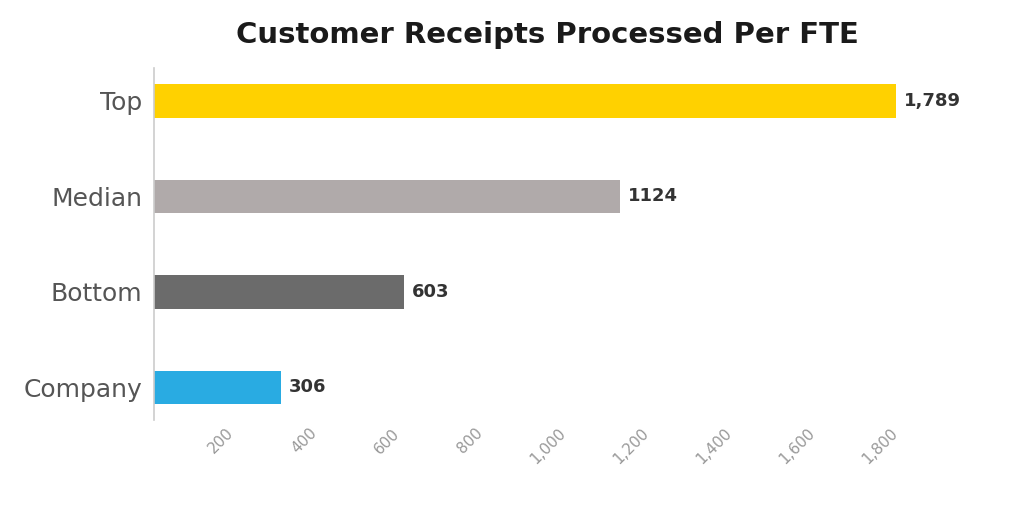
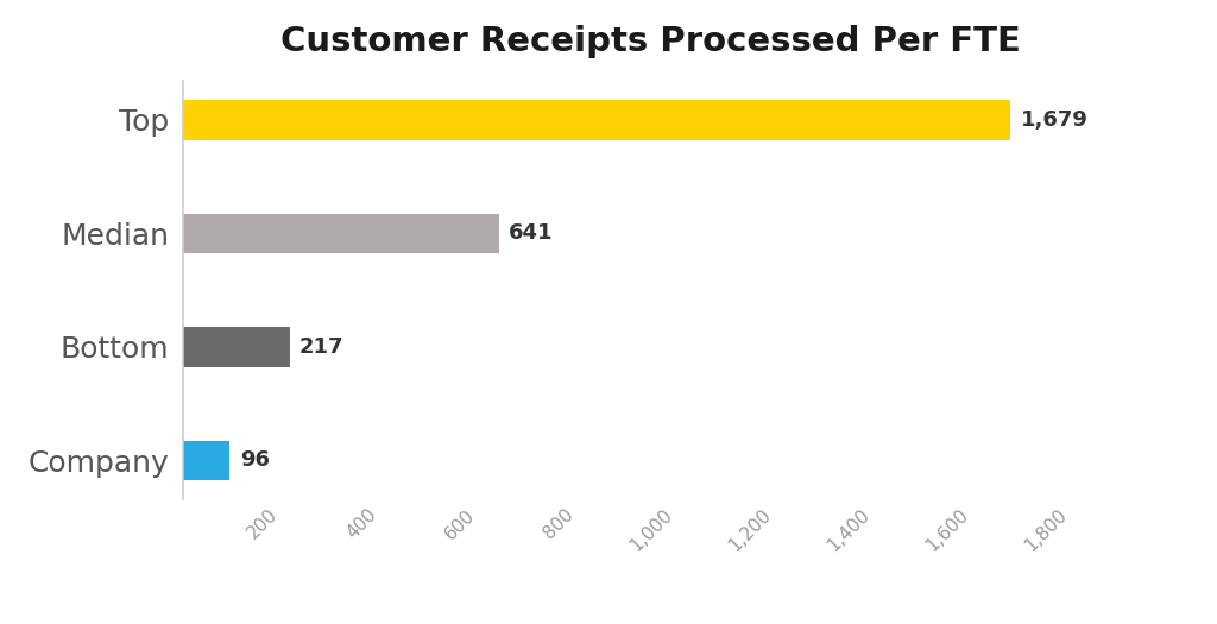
Top: 1,789 -> 1,679
Median: 1124 -> 641
Bottom: 603 -> 217
Company: 306 -> 96
